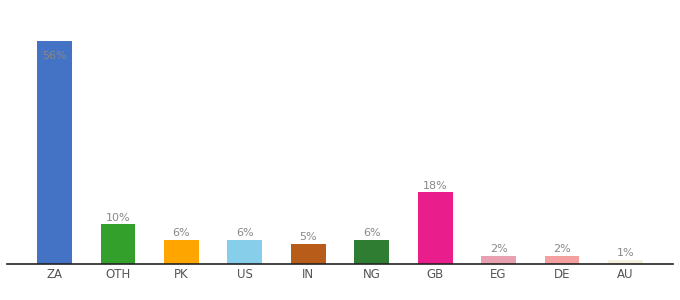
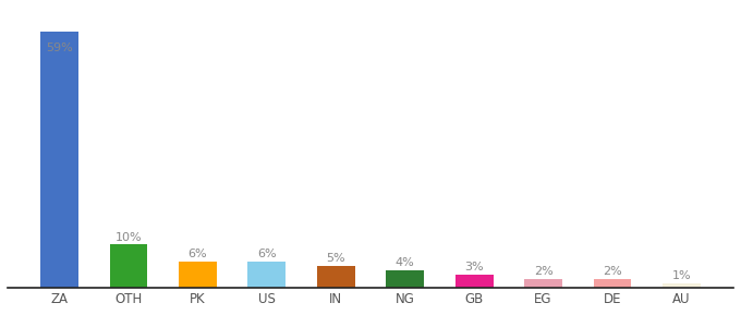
ZA: 56% -> 59%
NG: 6% -> 4%
GB: 18% -> 3%
